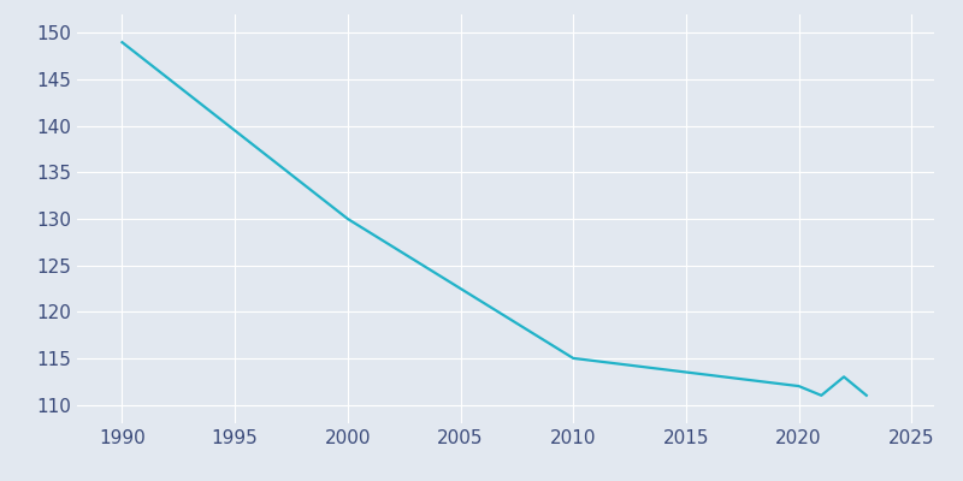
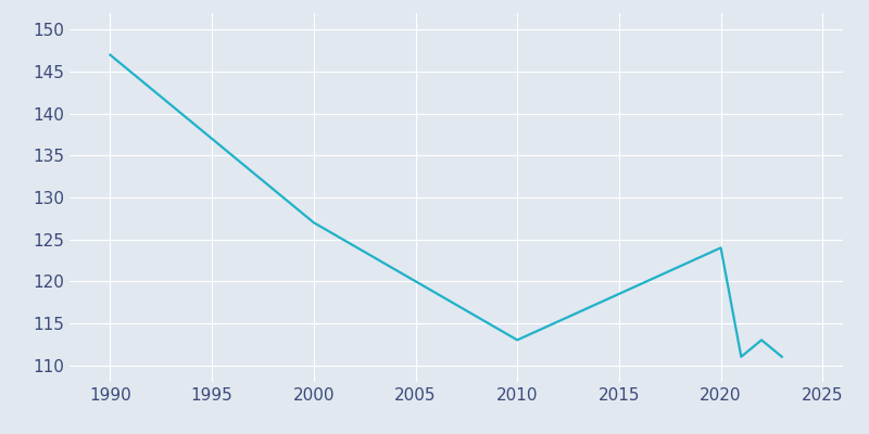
1990: 149 -> 147
2000: 130 -> 127
2010: 115 -> 113
2020: 112 -> 124
